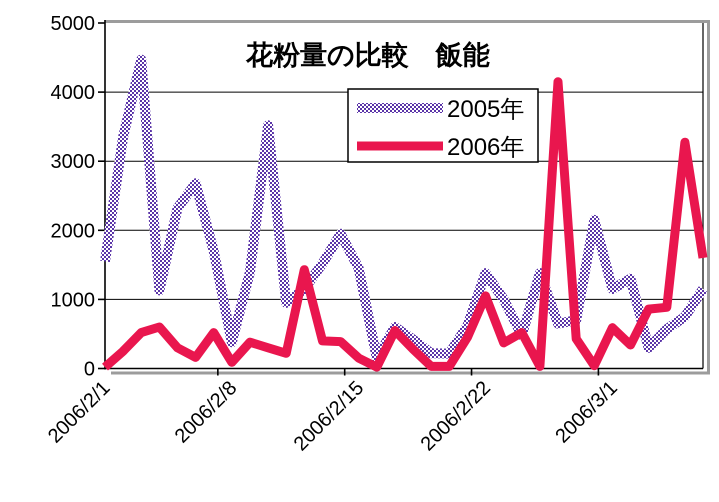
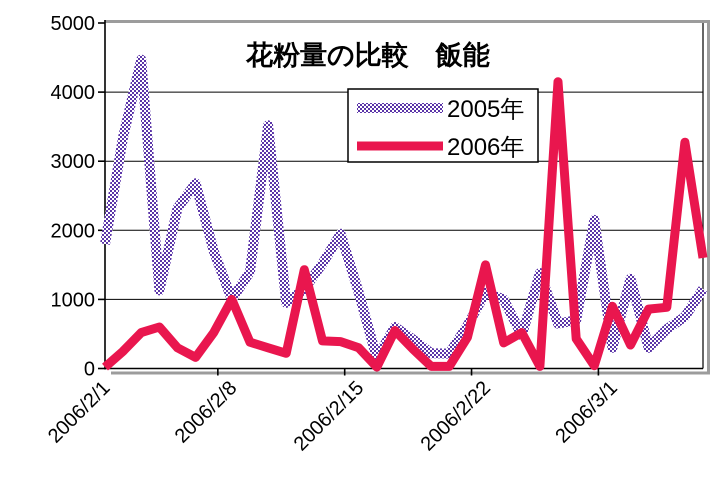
2005年/2006/2/1: 1600 -> 1800
2005年/2006/2/8: 400 -> 1000
2006年/2006/2/8: 100 -> 1000
2005年/2006/2/15: 1400 -> 1100
2006年/2006/2/15: 200 -> 300
2005年/2006/2/22: 1400 -> 1100
2006年/2006/2/22: 1000 -> 1500
2005年/2006/3/1: 1200 -> 300
2006年/2006/3/1: 600 -> 900
